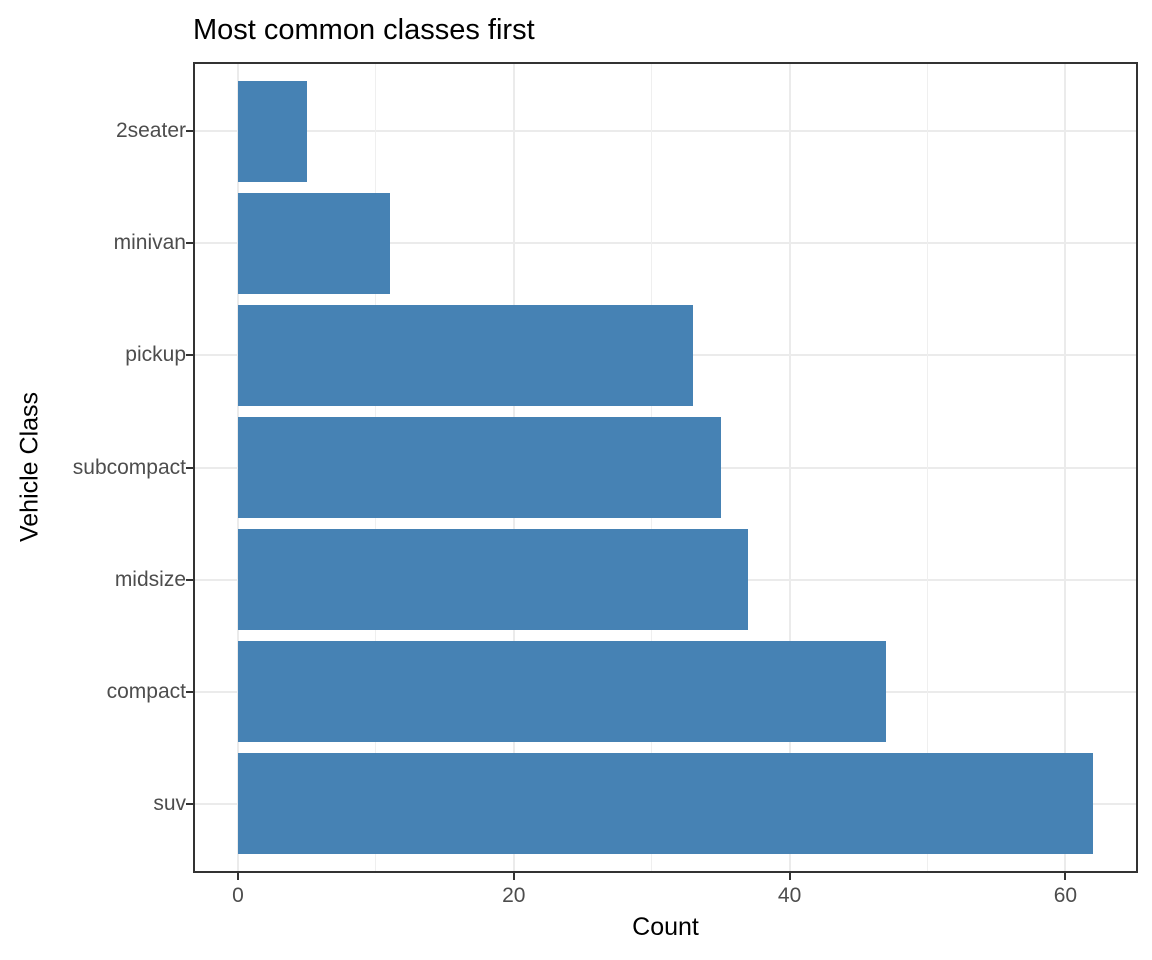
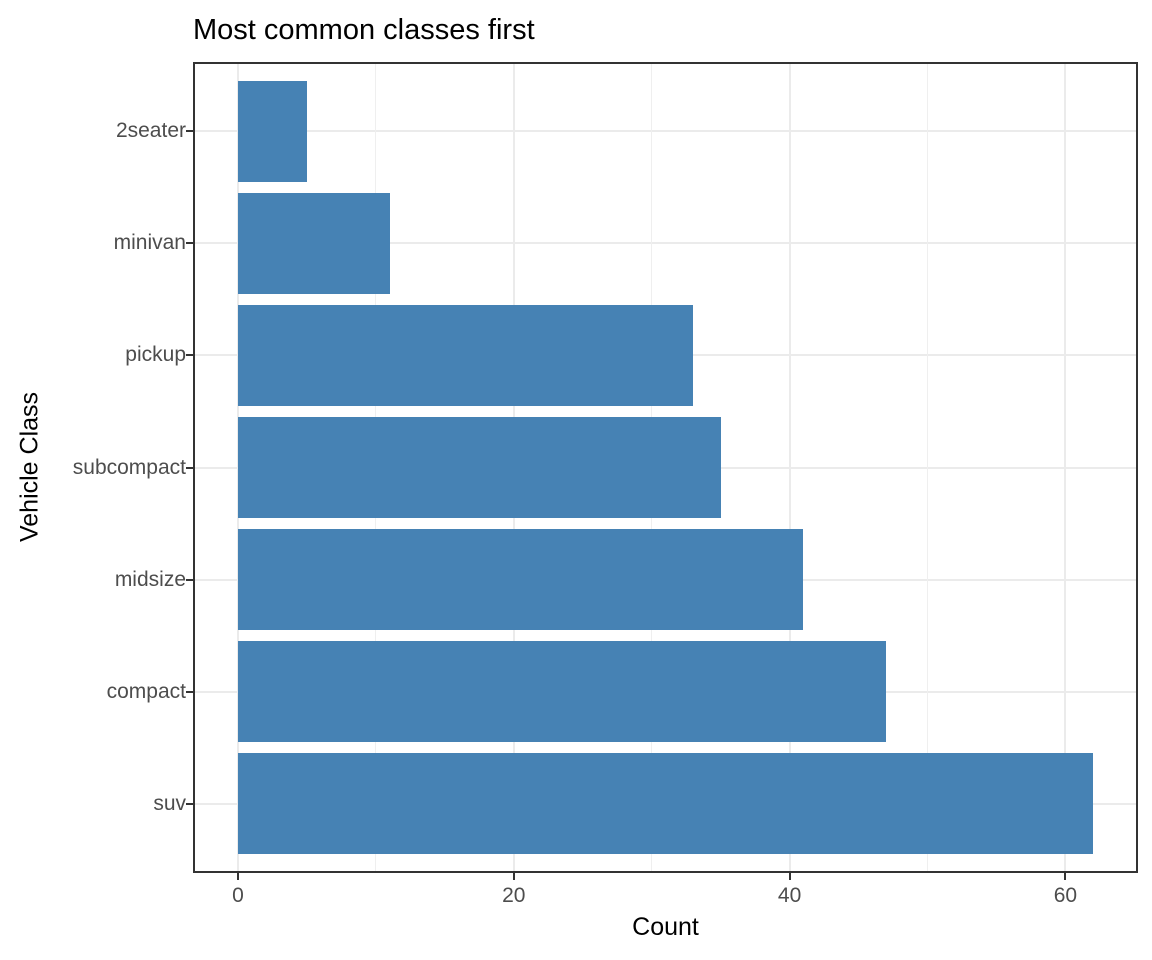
midsize: 37 -> 41
